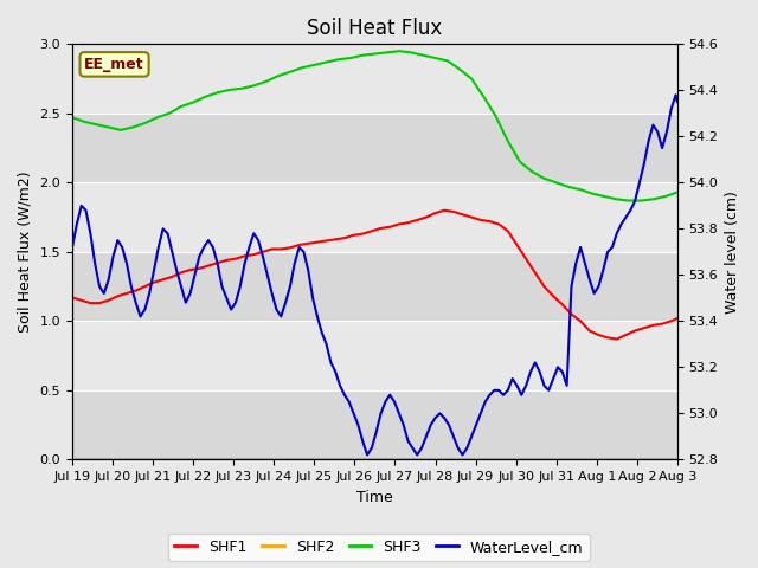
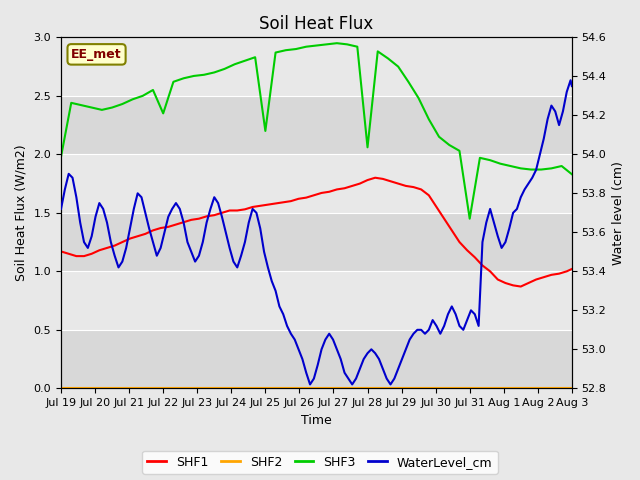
SHF3/Jul 19: 2.47 -> 1.98
SHF3/Jul 22: 2.58 -> 2.35
SHF3/Jul 25: 2.85 -> 2.20
SHF3/Jul 28: 2.90 -> 2.06
SHF3/Jul 31: 2.00 -> 1.45
SHF3/Aug 3: 1.93 -> 1.83
